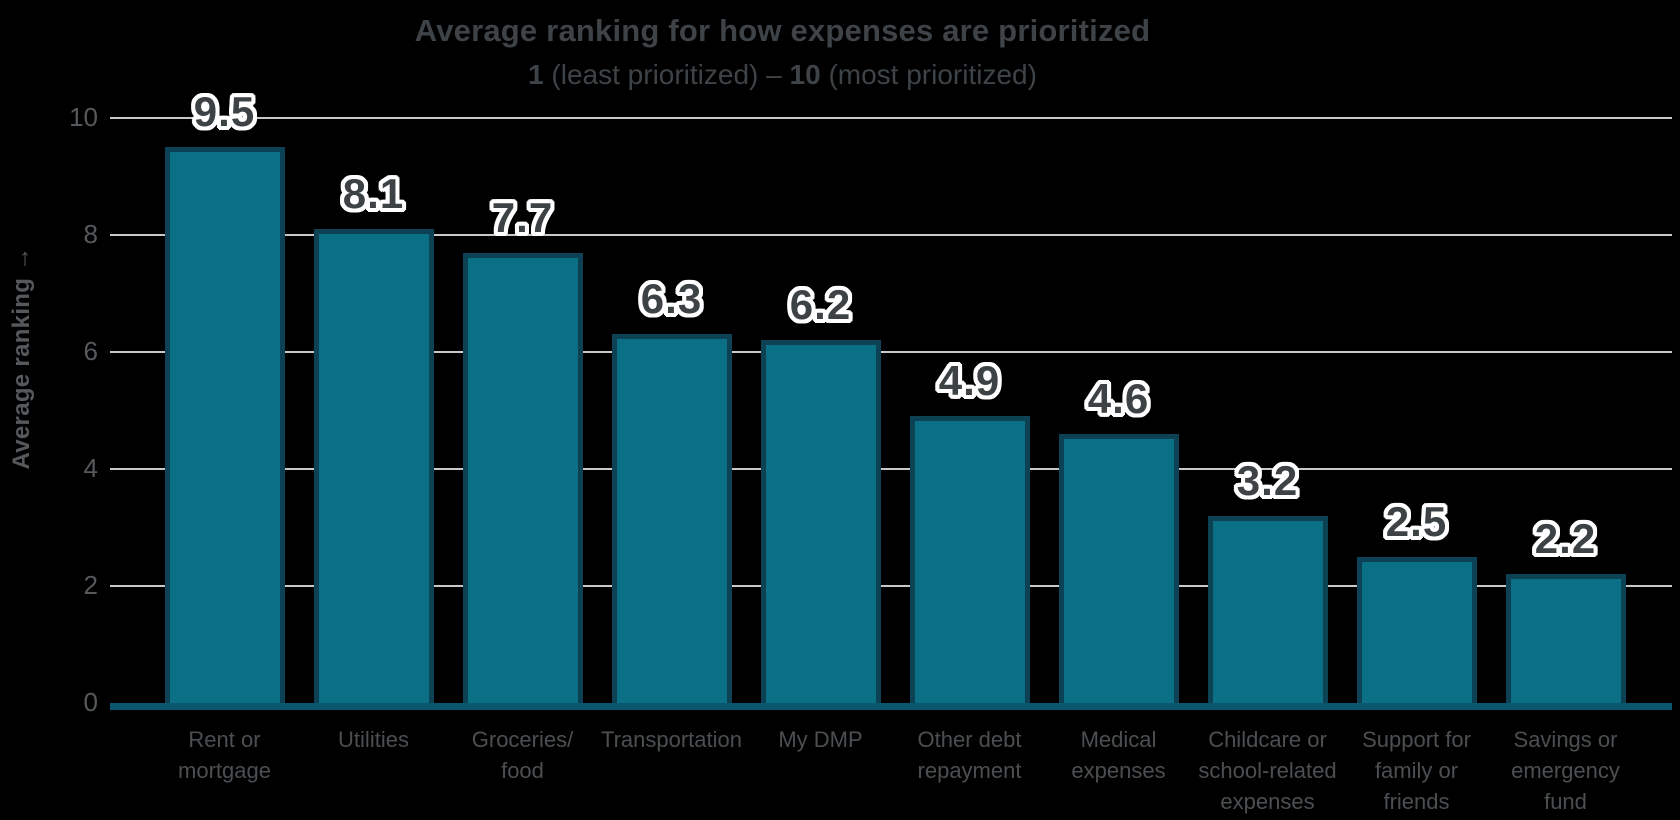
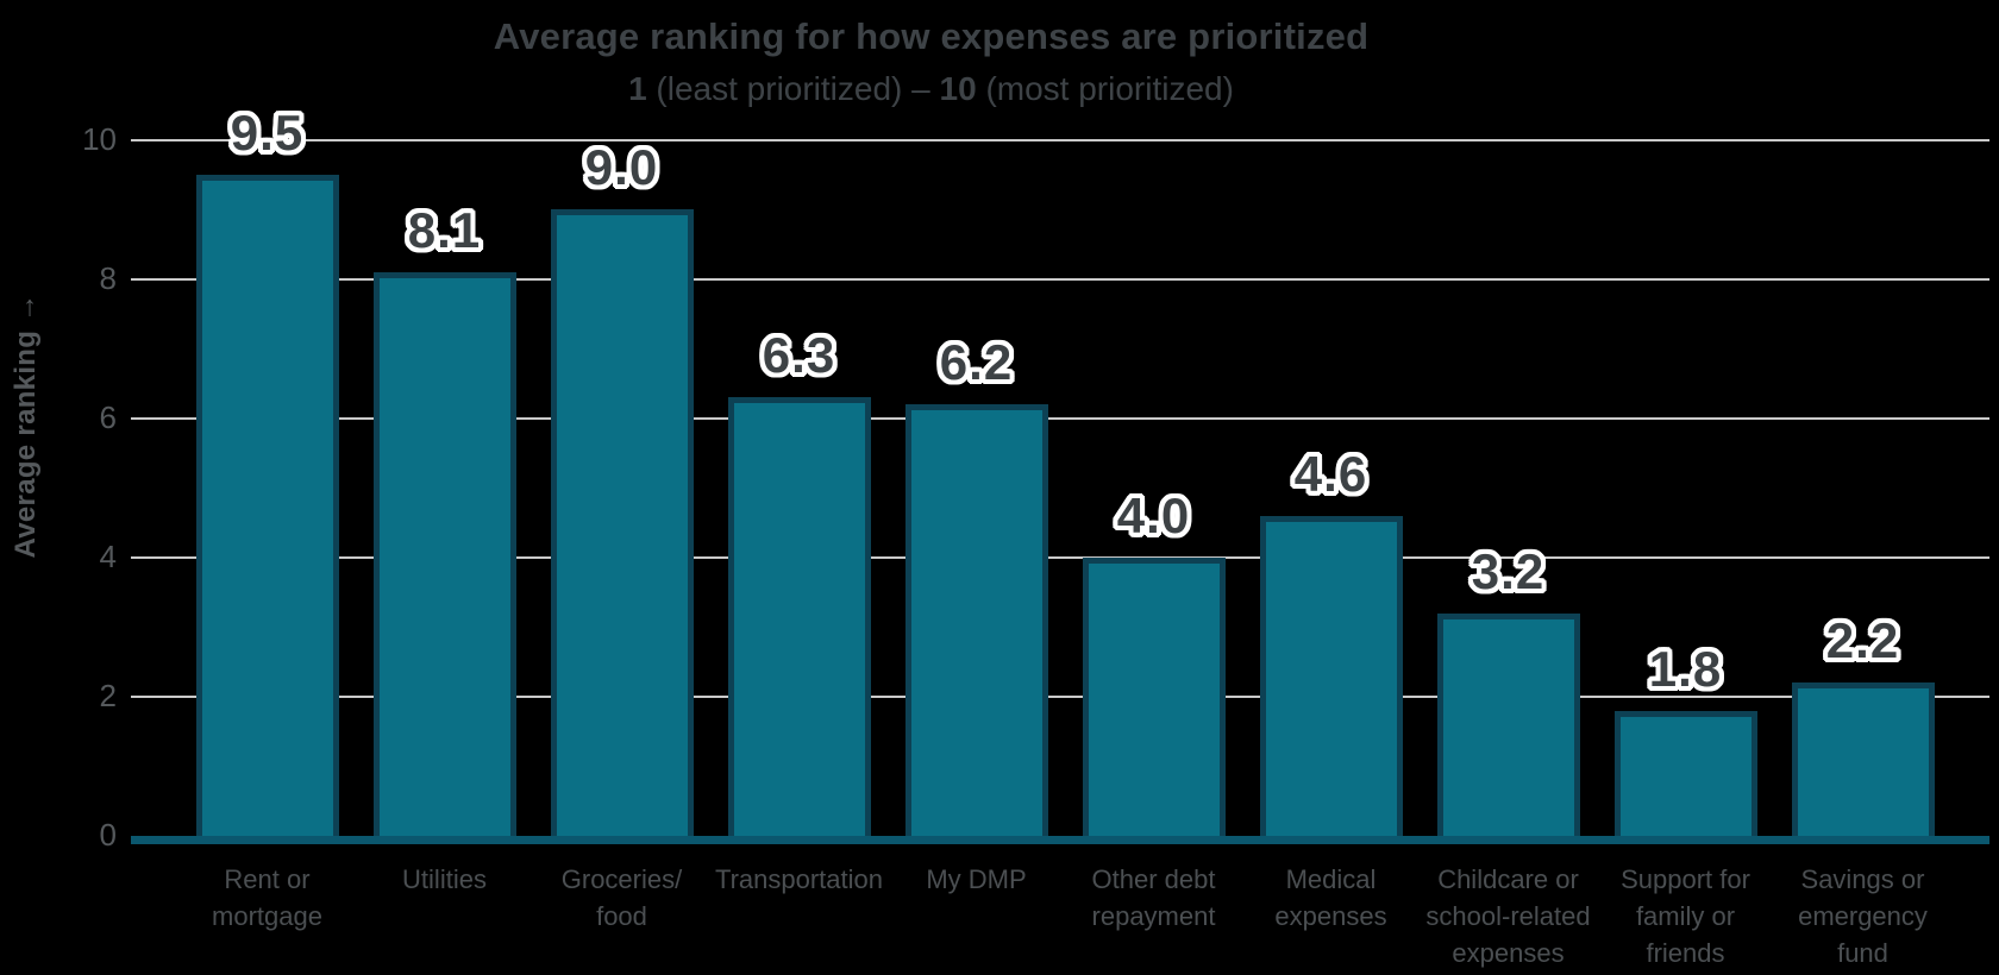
Groceries/ food: 7.7 -> 9.0
Other debt repayment: 4.9 -> 4.0
Support for family or friends: 2.5 -> 1.8
